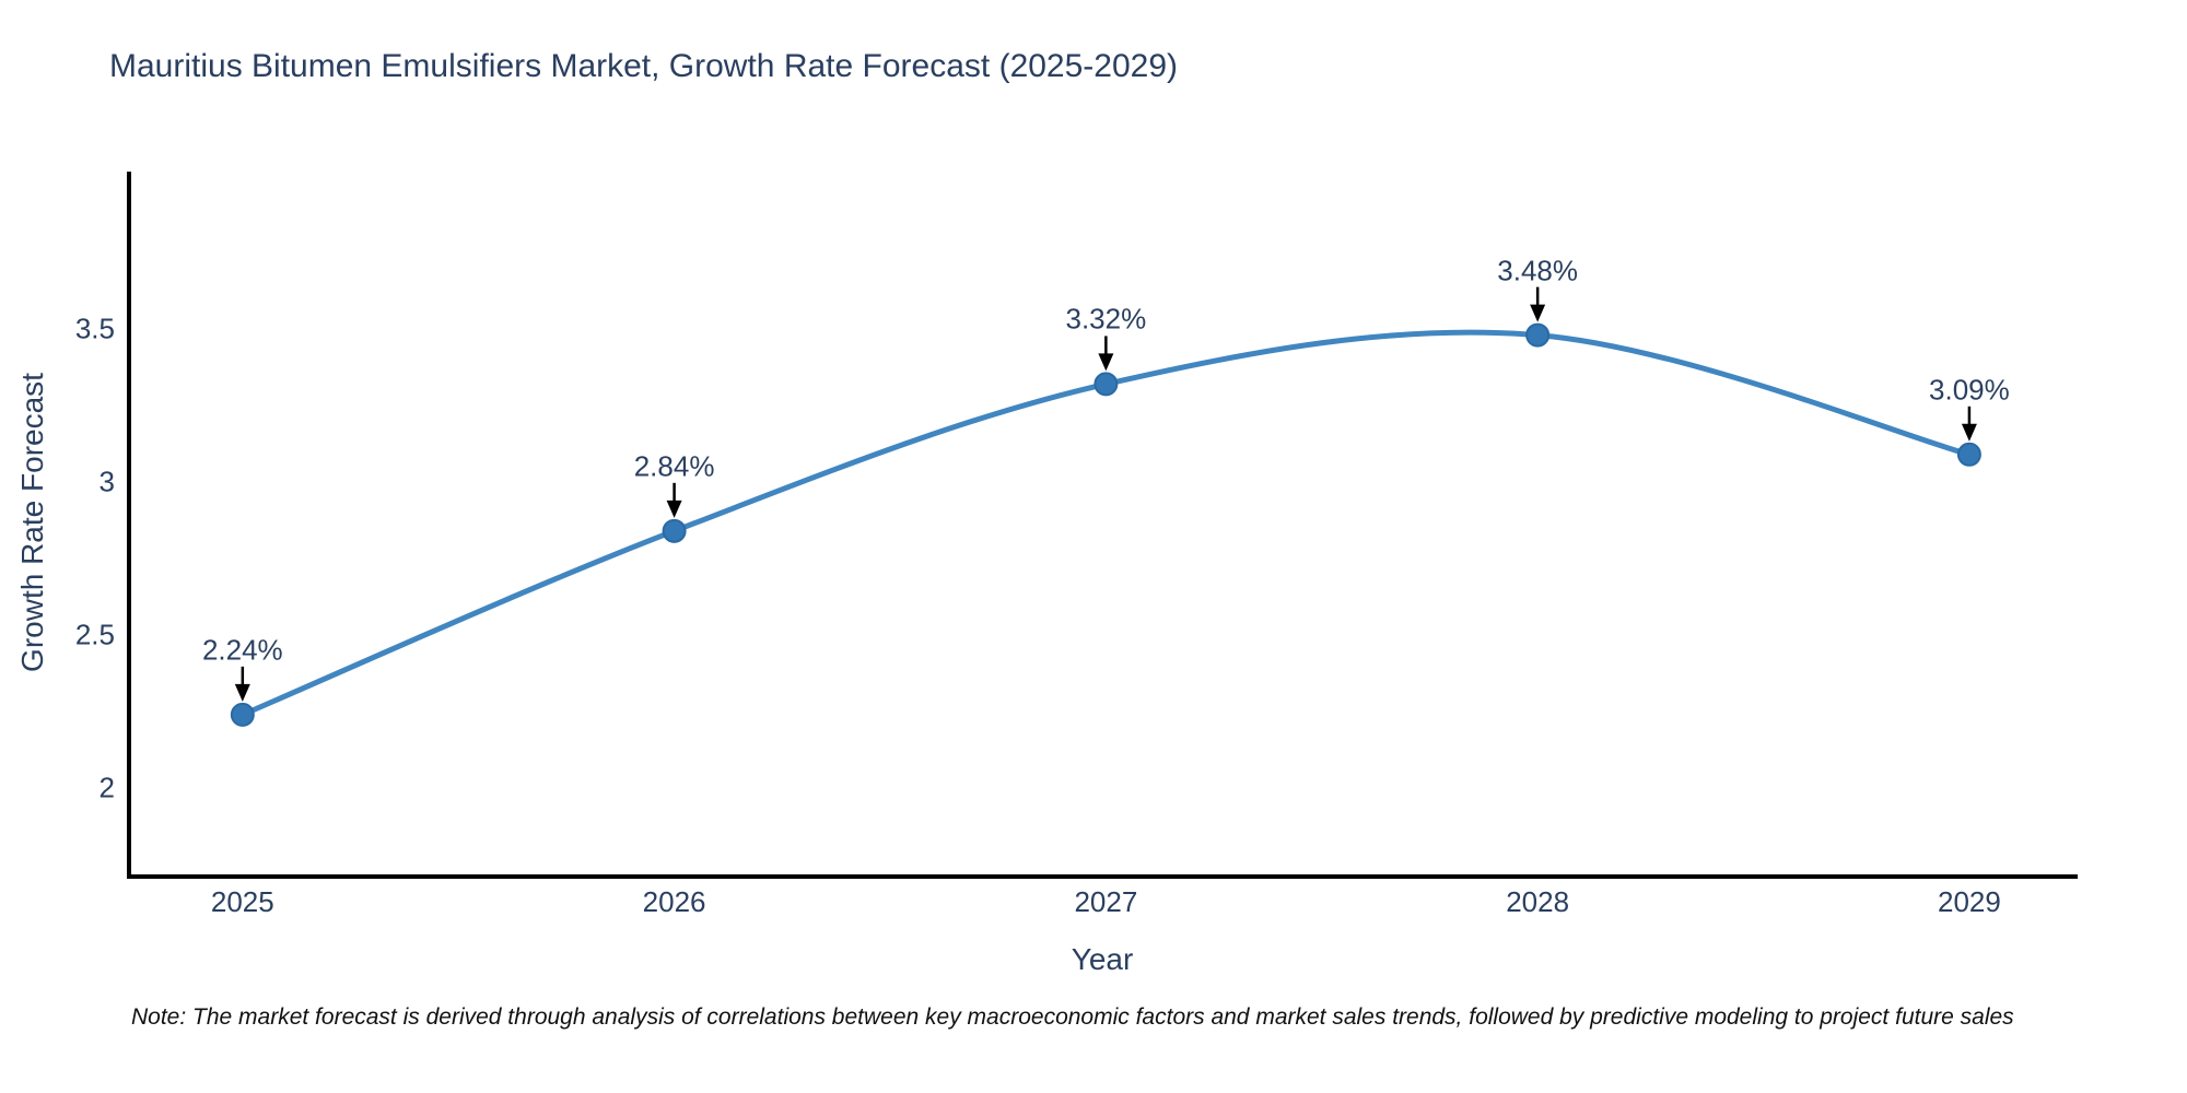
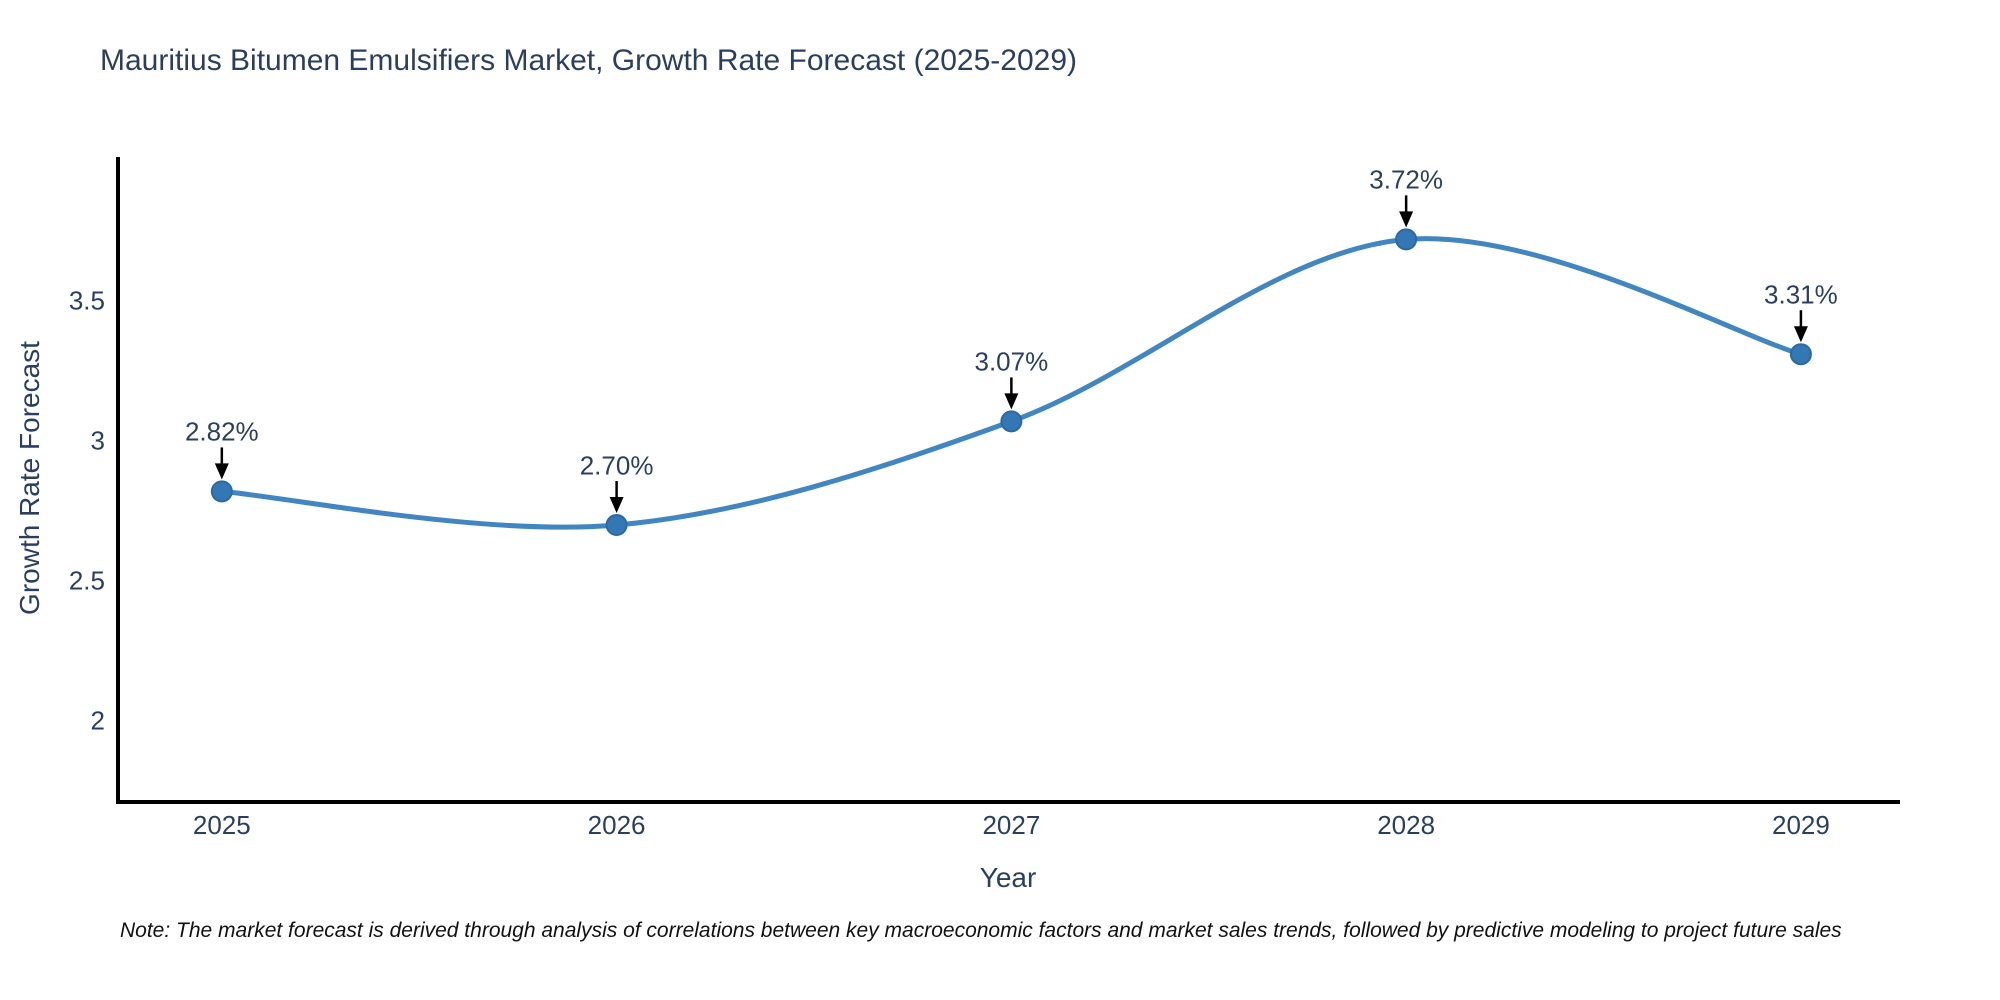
2025: 2.24% -> 2.82%
2026: 2.84% -> 2.70%
2027: 3.32% -> 3.07%
2028: 3.48% -> 3.72%
2029: 3.09% -> 3.31%
